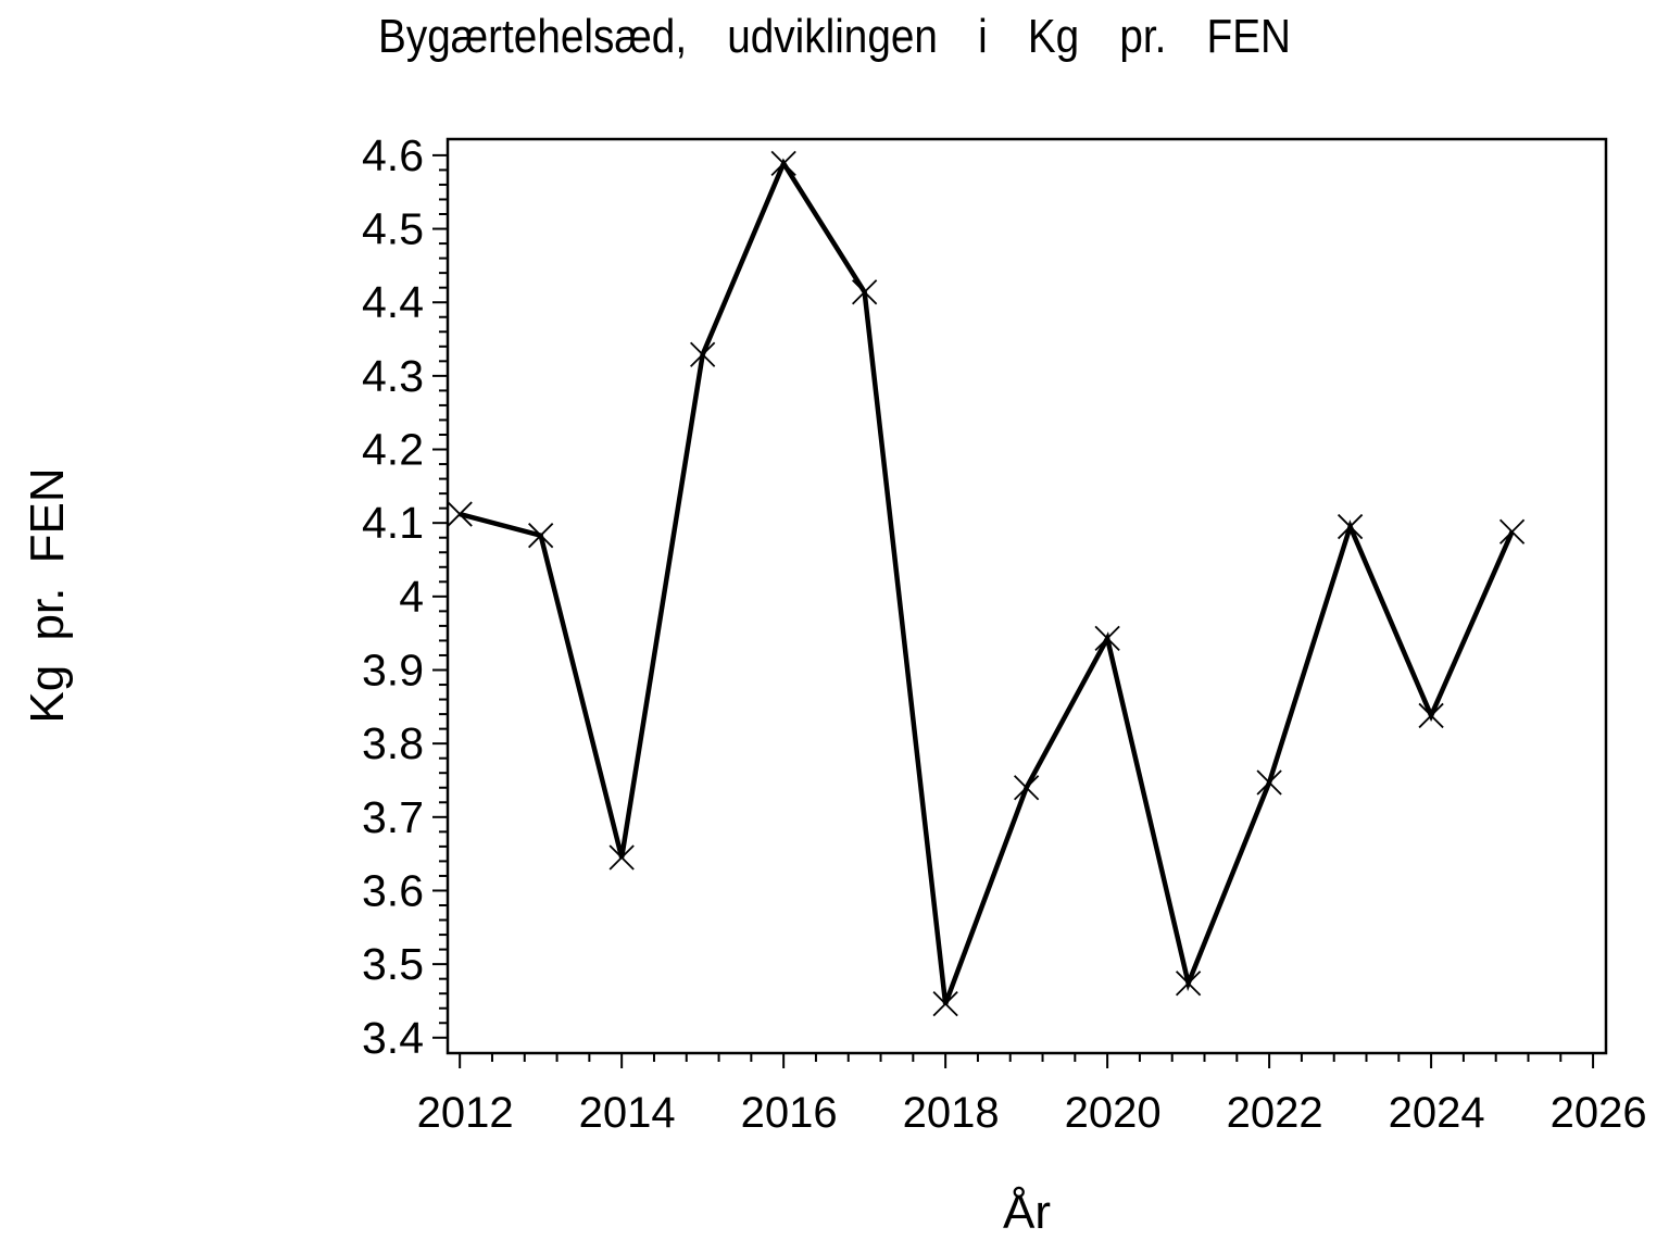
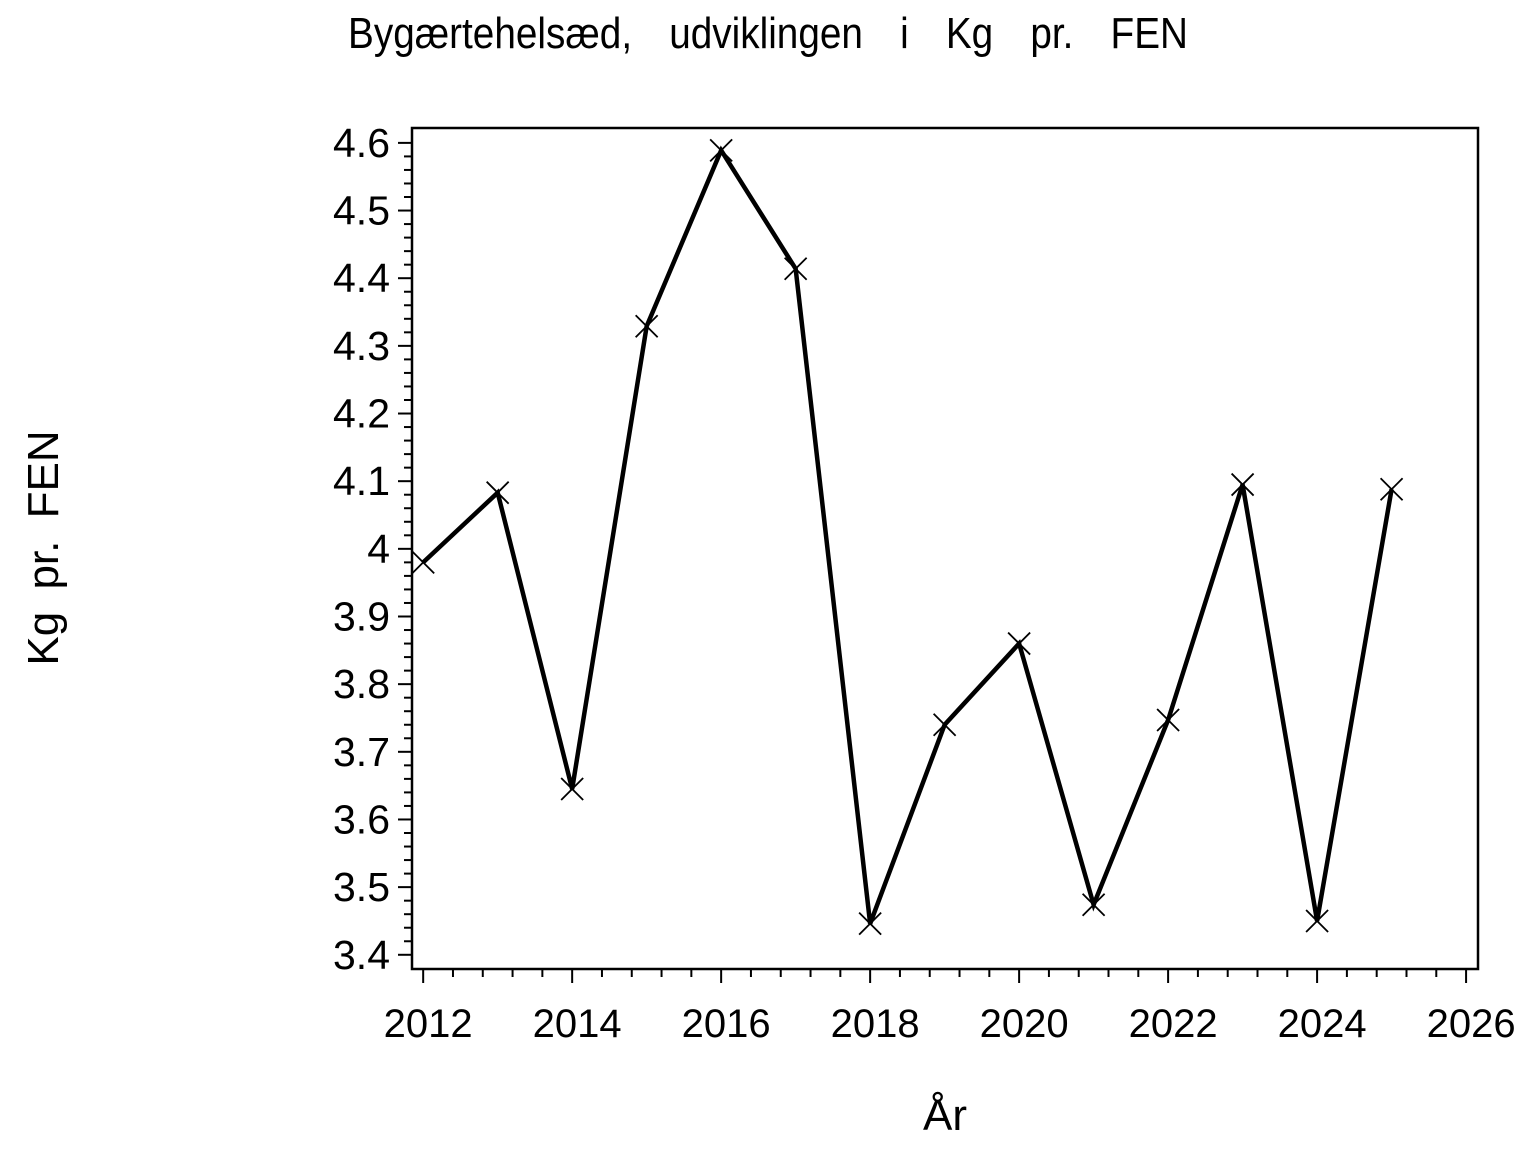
2012: 4.11 -> 3.98
2020: 3.94 -> 3.86
2024: 3.84 -> 3.45
